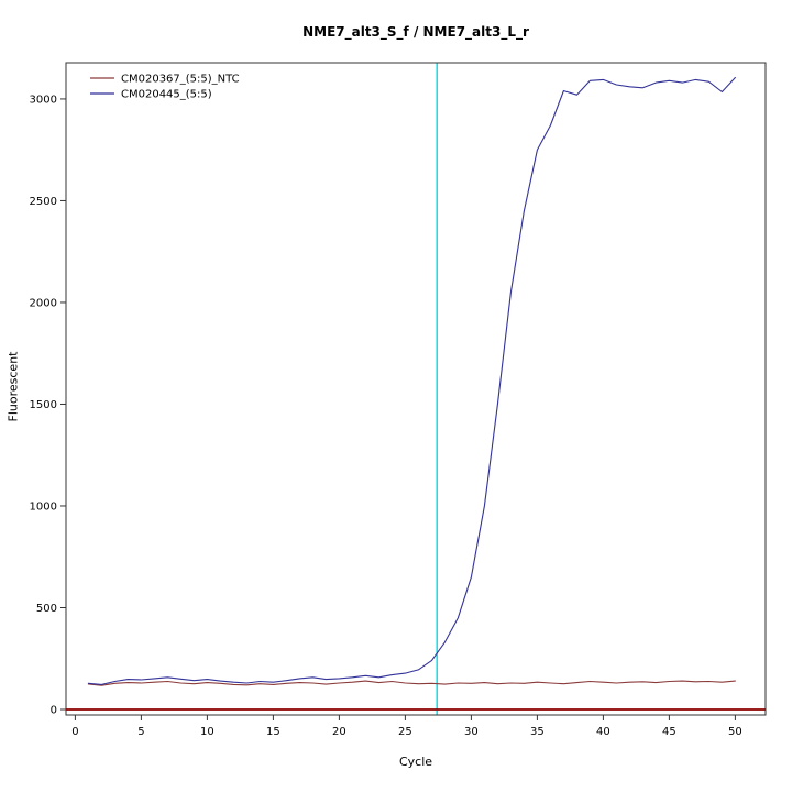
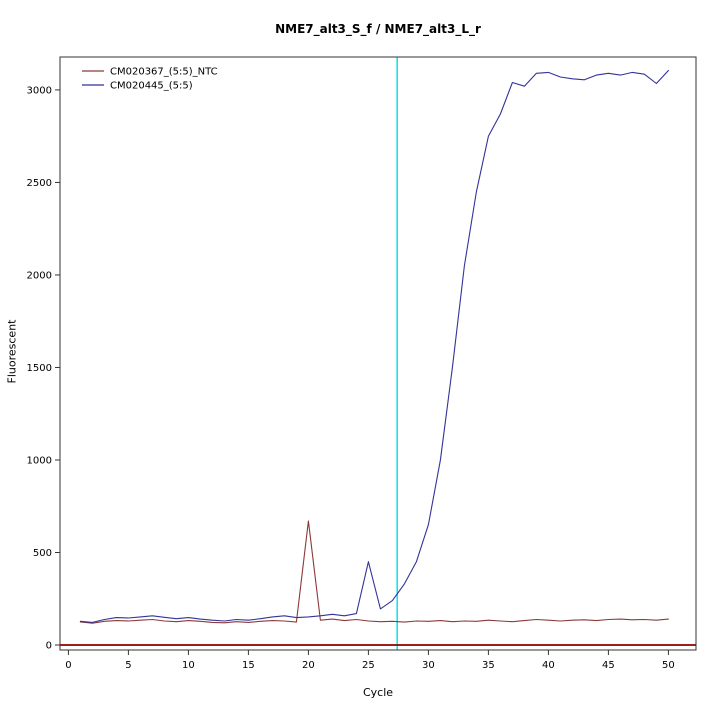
CM020367_(5:5)_NTC/20: 130 -> 670
CM020445_(5:5)/25: 180 -> 450
